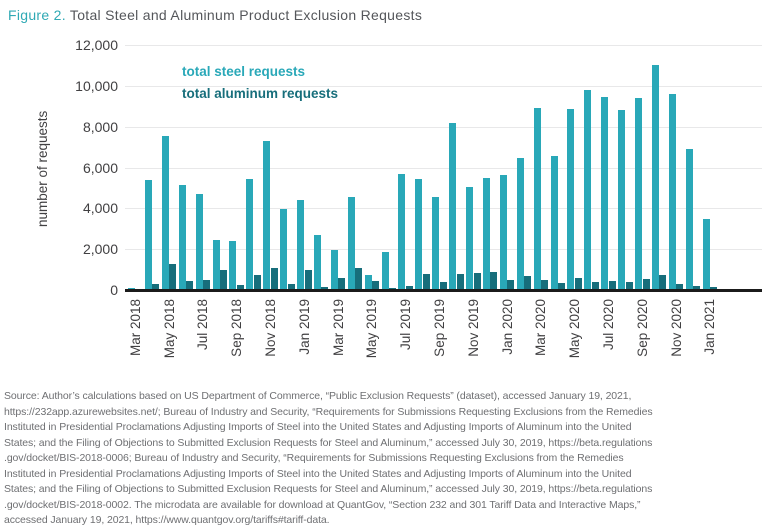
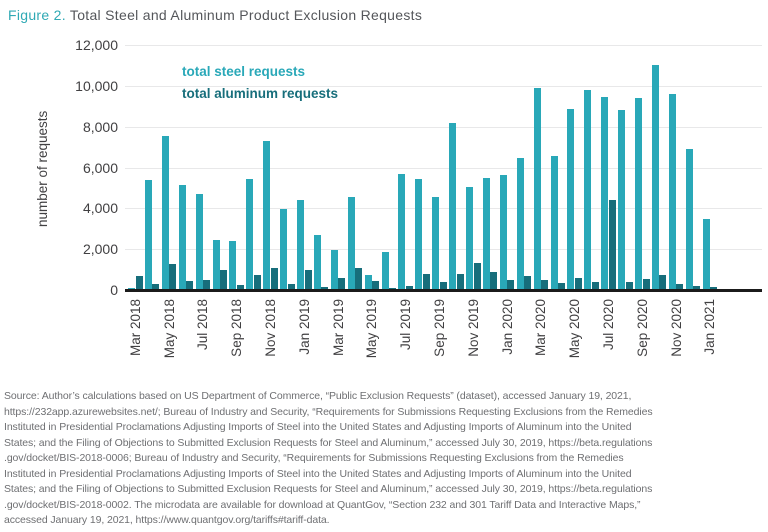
total aluminum requests/Mar 2018: 100 -> 700
total aluminum requests/Nov 2019: 800 -> 1300
total steel requests/Mar 2020: 8900 -> 9900
total aluminum requests/Jul 2020: 400 -> 4400
